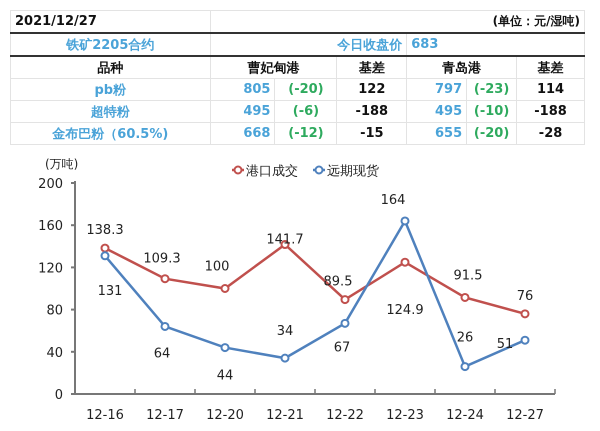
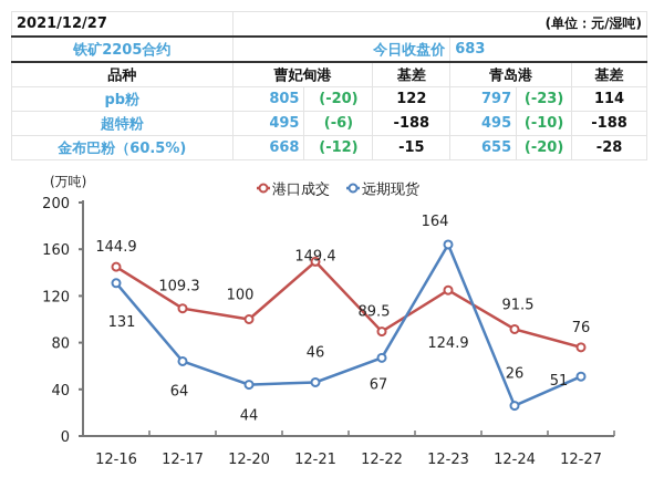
港口成交/12-16: 138.3 -> 144.9
港口成交/12-21: 141.7 -> 149.4
远期现货/12-21: 34 -> 46
